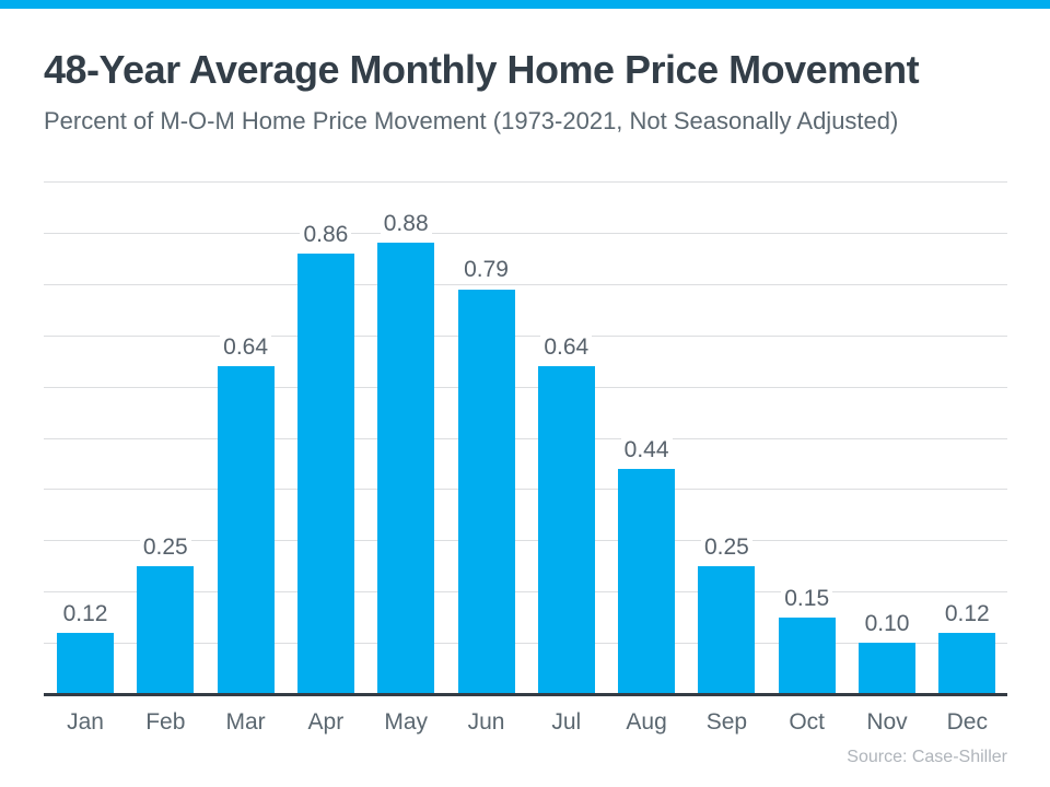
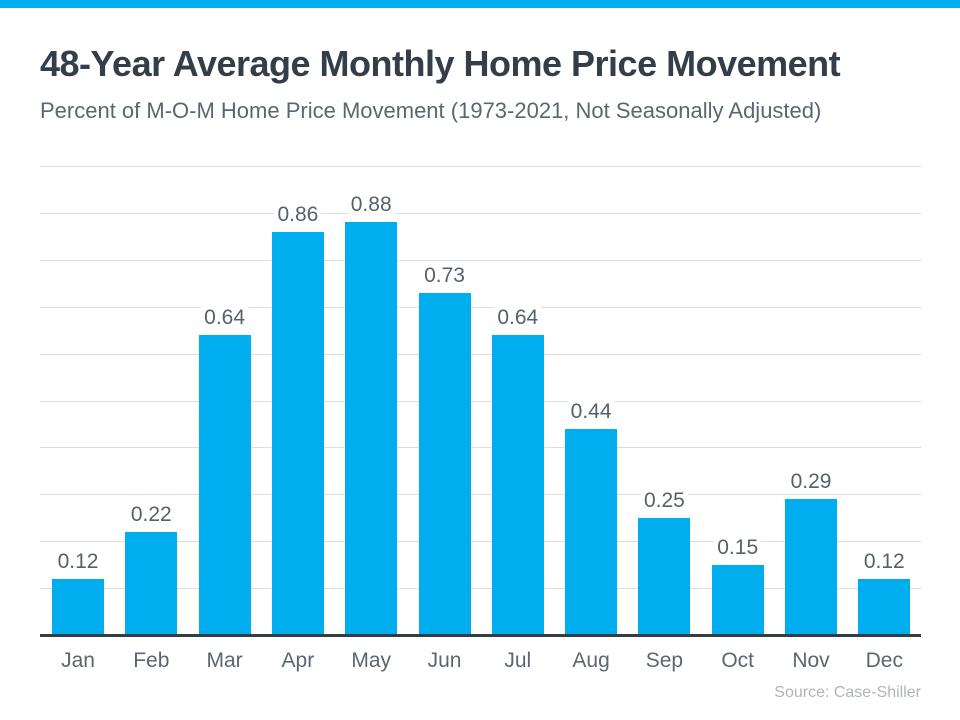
Feb: 0.25 -> 0.22
Jun: 0.79 -> 0.73
Nov: 0.10 -> 0.29
